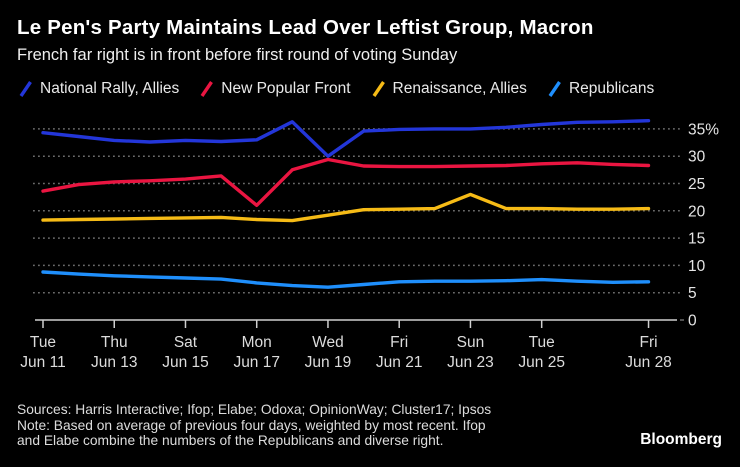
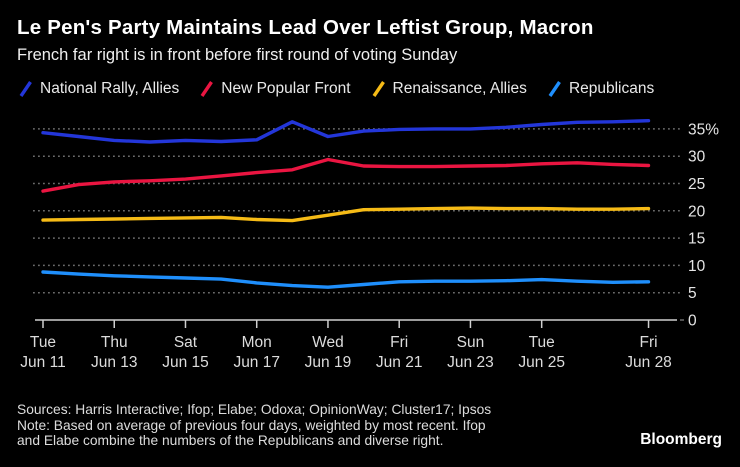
New Popular Front/Jun 17: 21% -> 27%
National Rally, Allies/Jun 19: 30% -> 34%
Renaissance, Allies/Jun 23: 23% -> 20%
